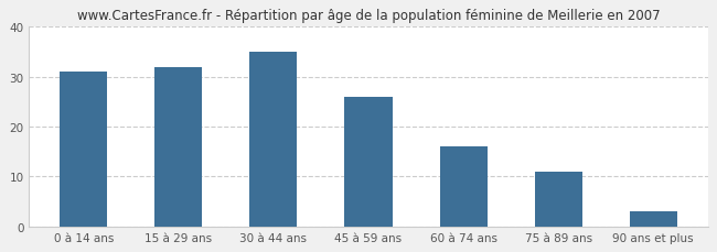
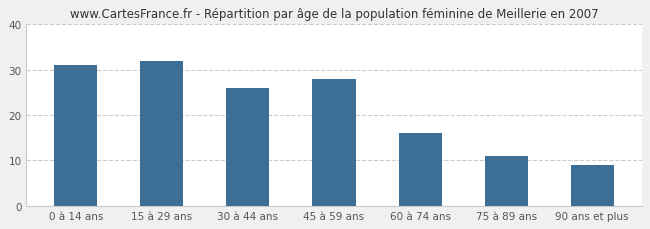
30 à 44 ans: 35 -> 26
45 à 59 ans: 26 -> 28
90 ans et plus: 3 -> 9
